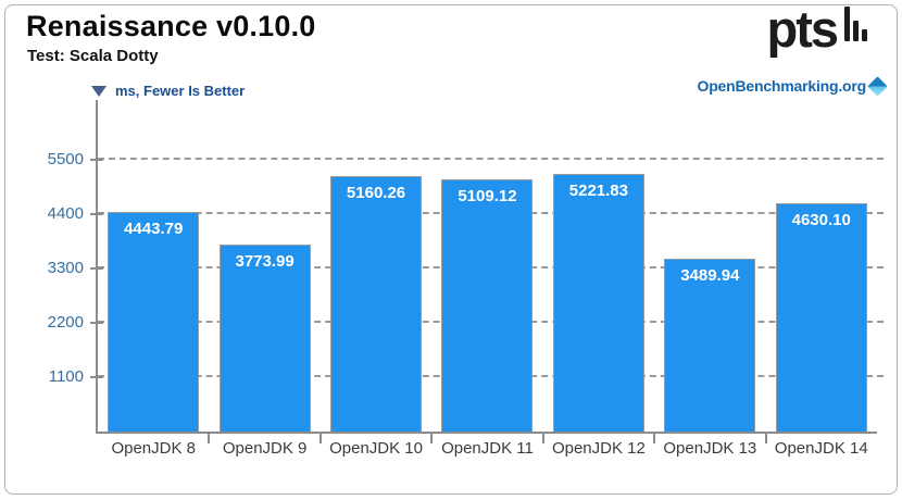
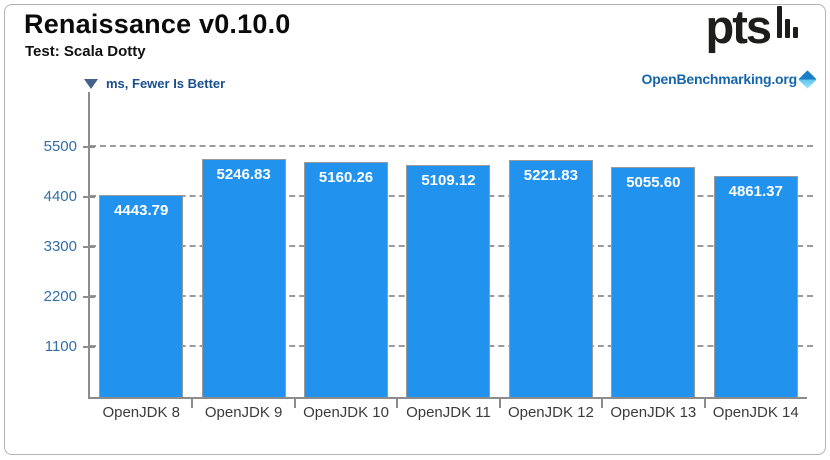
OpenJDK 9: 3773.99 -> 5246.83
OpenJDK 13: 3489.94 -> 5055.60
OpenJDK 14: 4630.10 -> 4861.37
